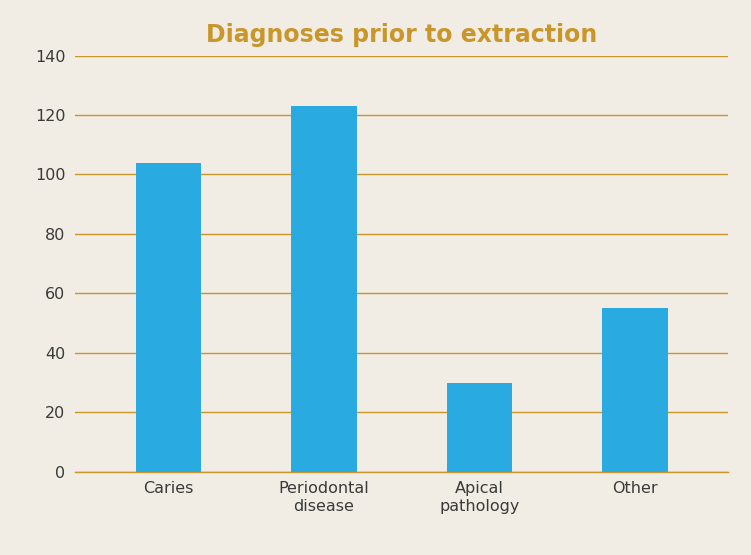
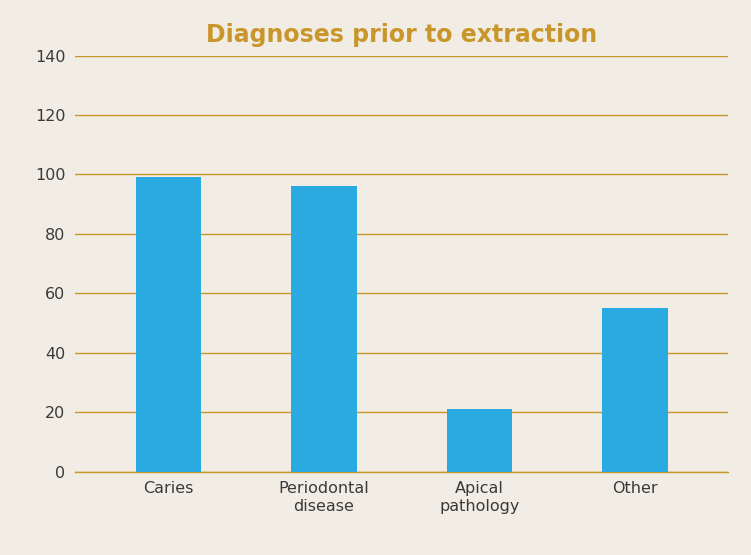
Caries: 104 -> 99
Periodontal disease: 123 -> 96
Apical pathology: 30 -> 21
